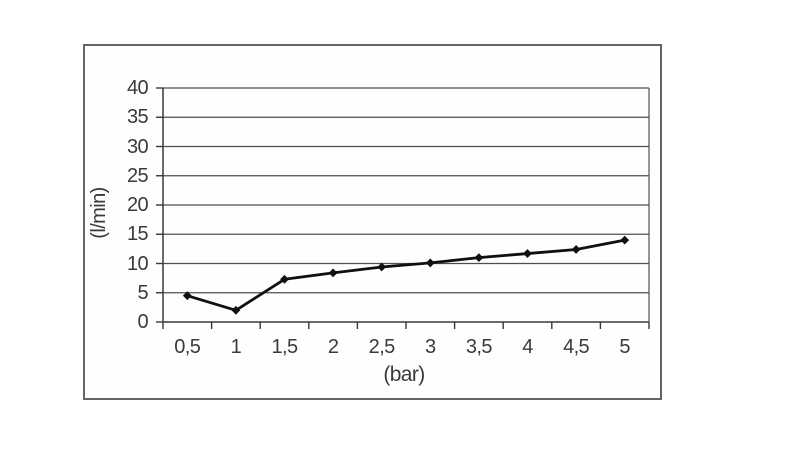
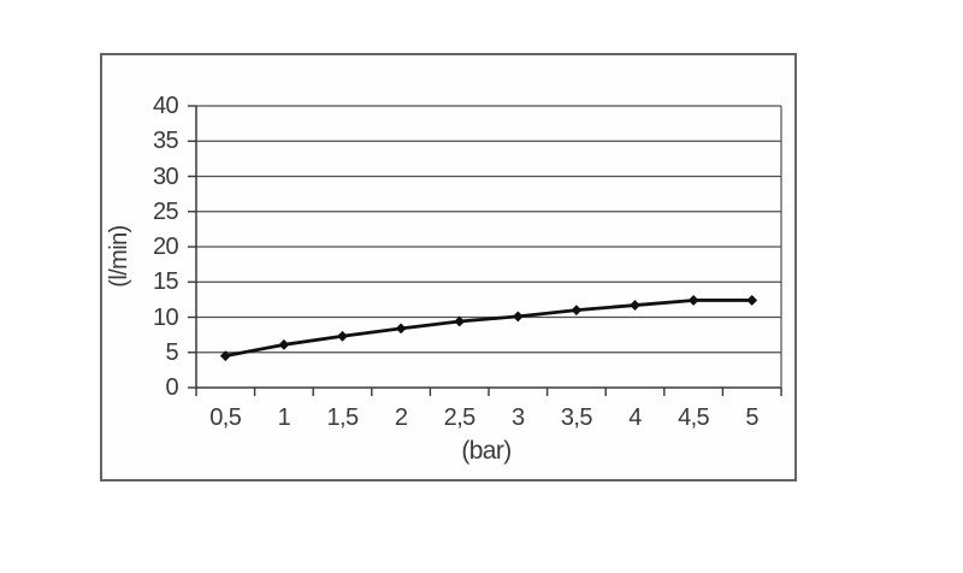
1: 2 -> 6
5: 14 -> 12
